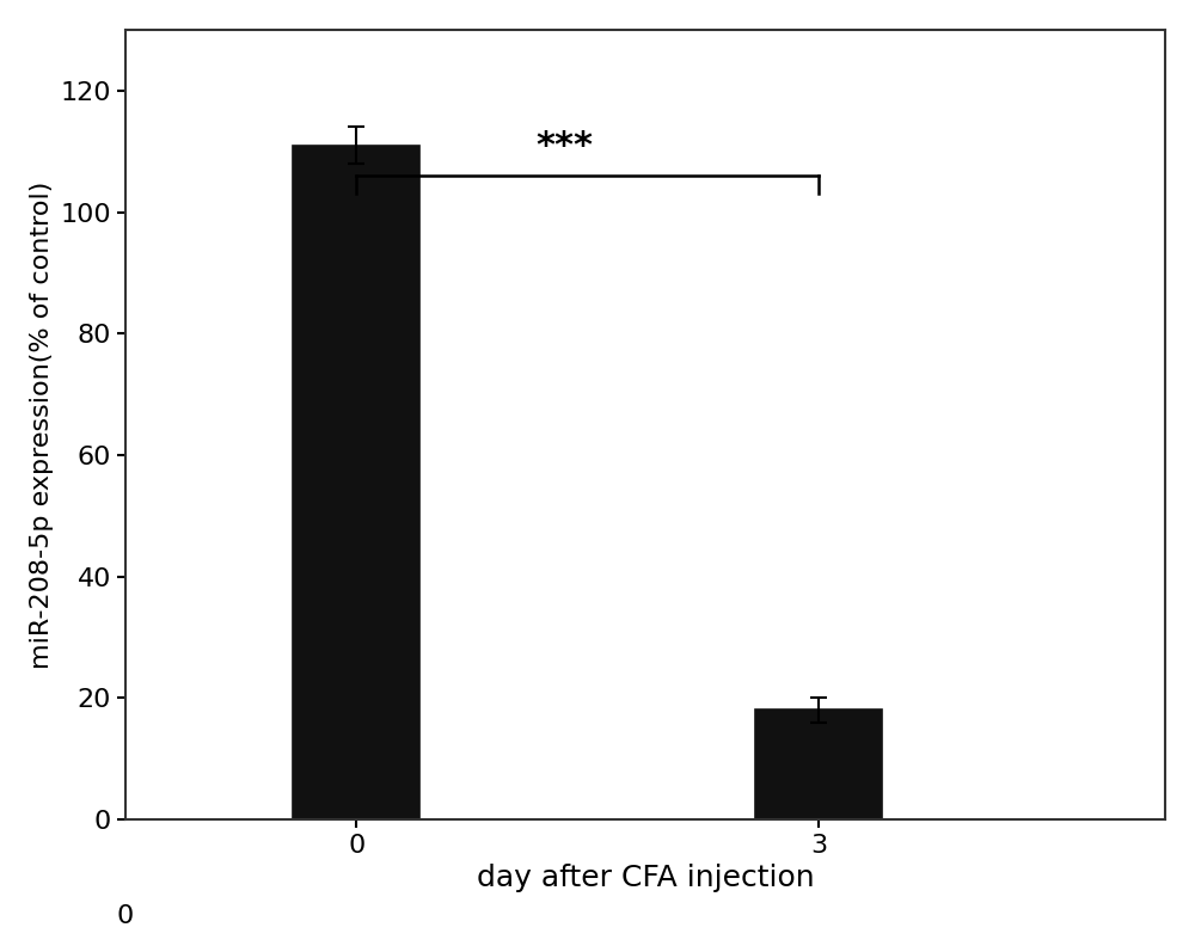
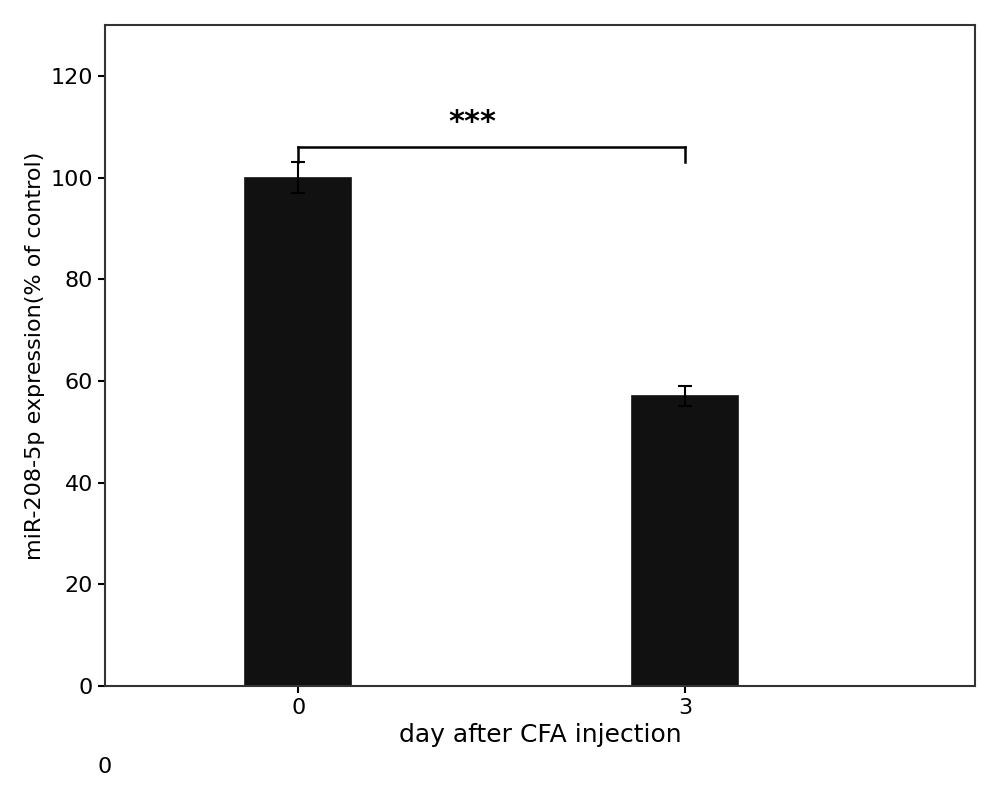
0: 111 -> 100
3: 18 -> 57
